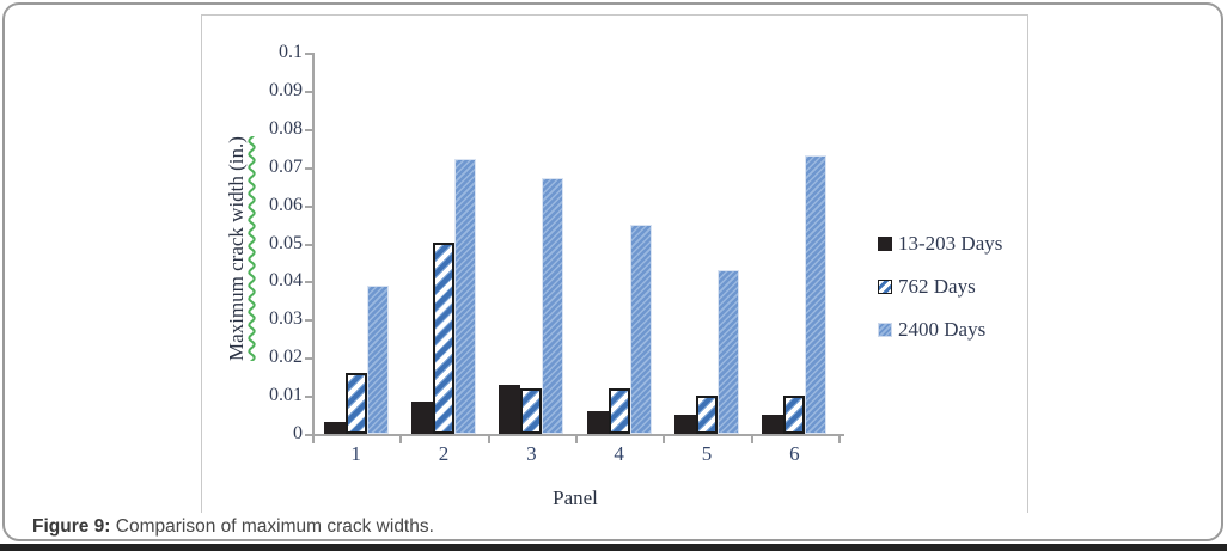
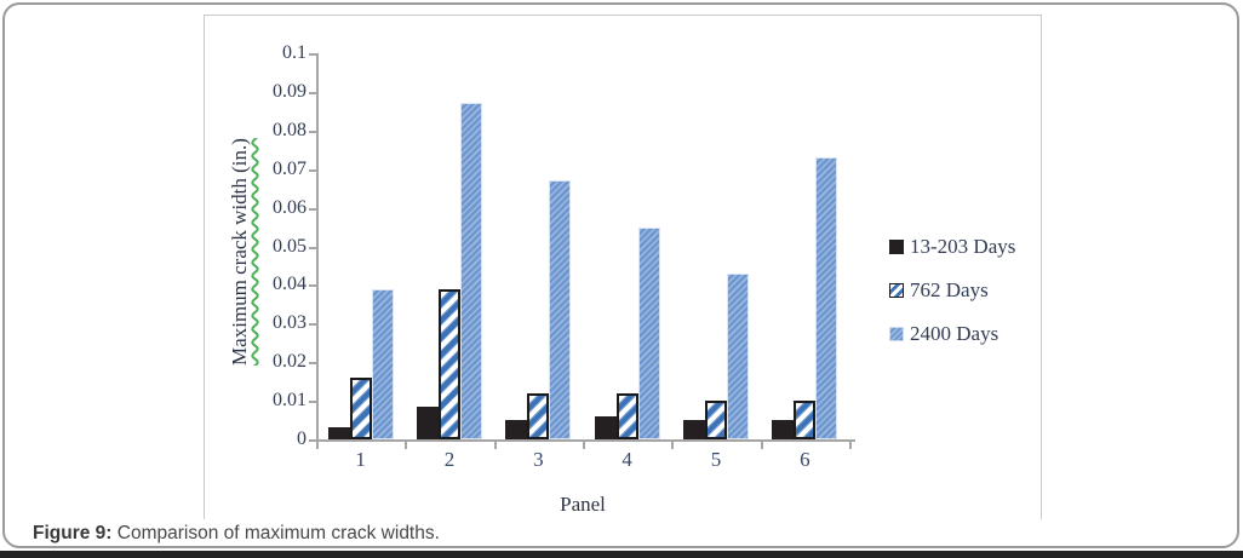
762 Days/2: 0.050 -> 0.039
2400 Days/2: 0.072 -> 0.087
13-203 Days/3: 0.013 -> 0.005
